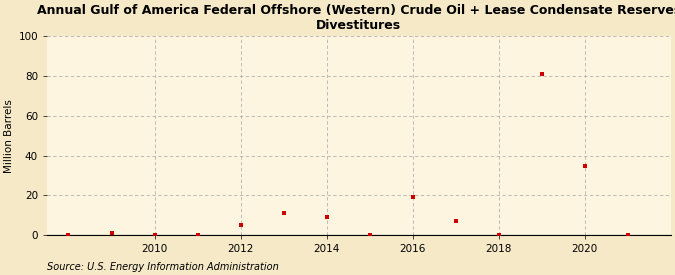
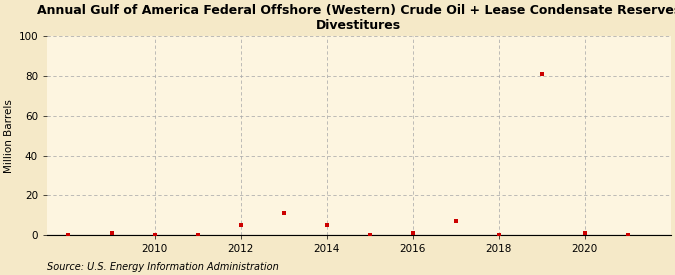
2014: 9 -> 5
2016: 19 -> 1
2020: 35 -> 1
